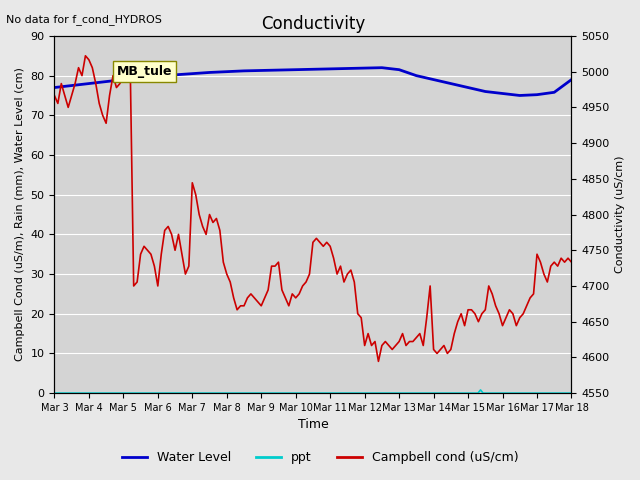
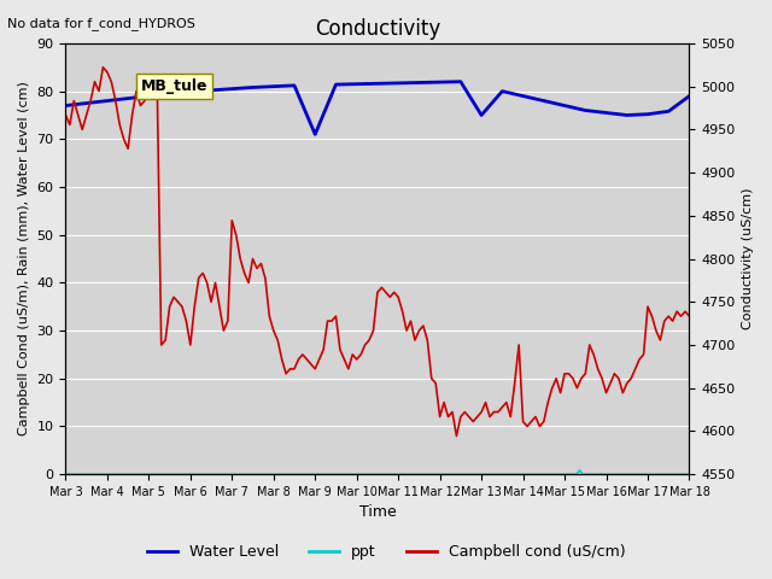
Water Level/Mar 9: 81.3 -> 71.0
Water Level/Mar 13: 81.5 -> 75.0
